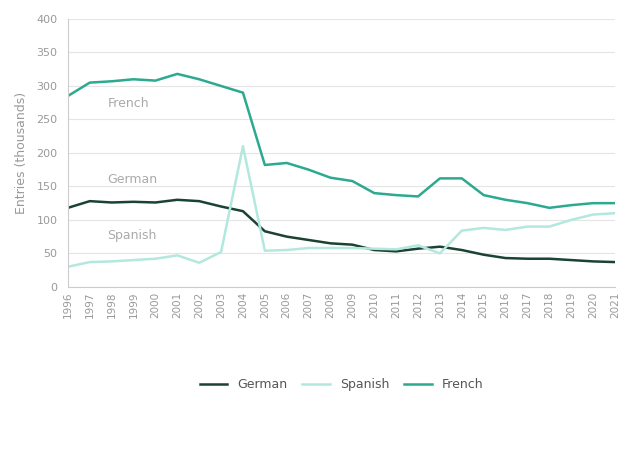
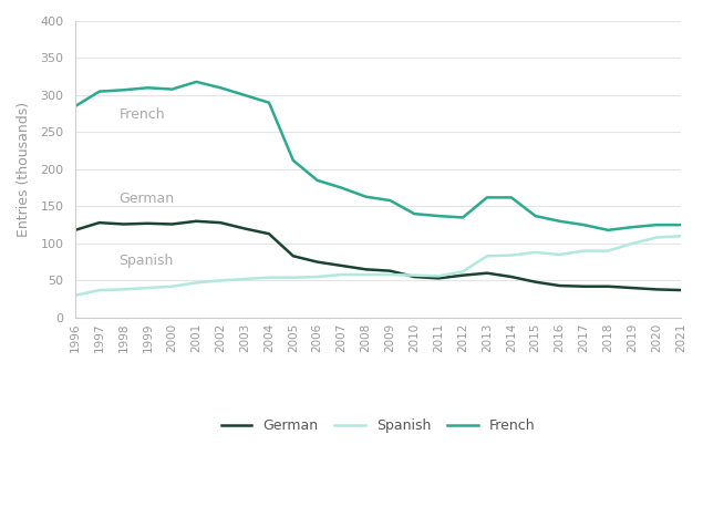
Spanish/2002: 36 -> 50
Spanish/2004: 210 -> 54
French/2005: 182 -> 212
Spanish/2013: 50 -> 83
